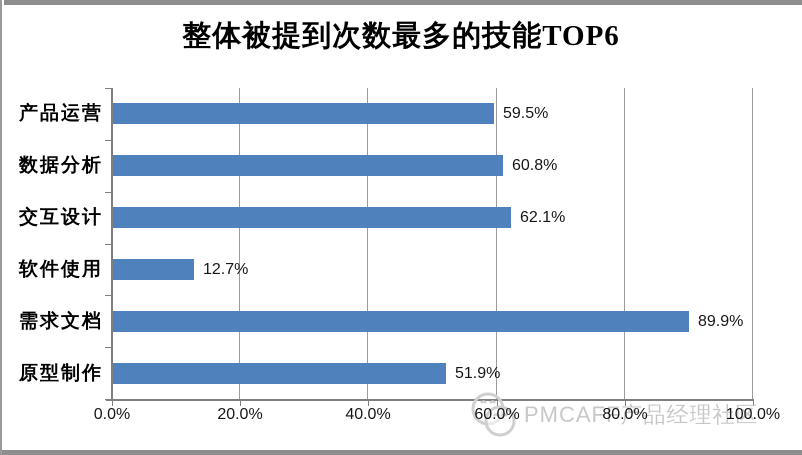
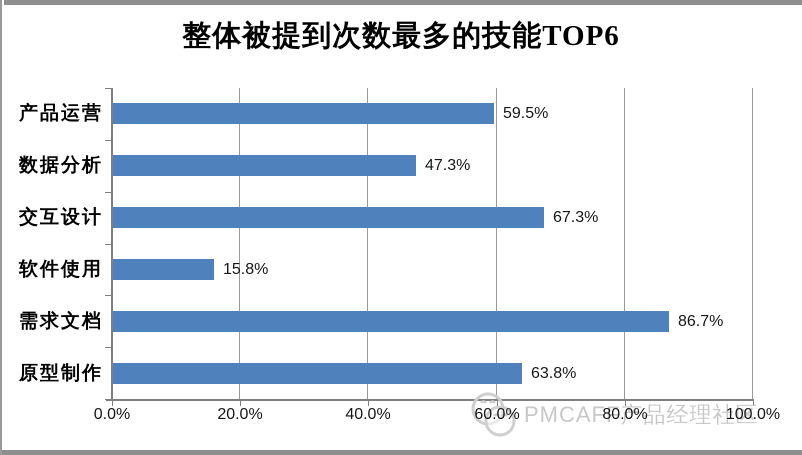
数据分析: 60.8% -> 47.3%
交互设计: 62.1% -> 67.3%
软件使用: 12.7% -> 15.8%
需求文档: 89.9% -> 86.7%
原型制作: 51.9% -> 63.8%
